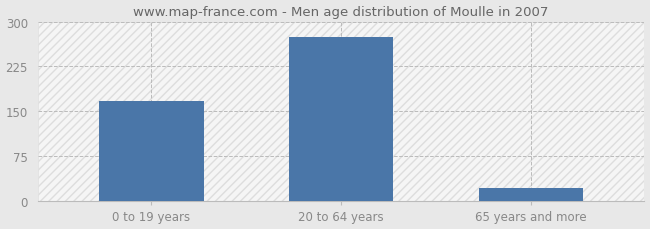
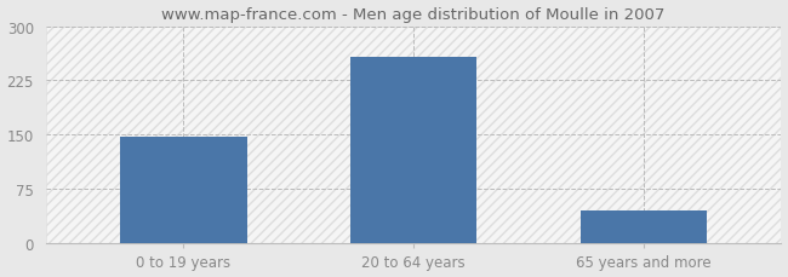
0 to 19 years: 168 -> 148
20 to 64 years: 274 -> 258
65 years and more: 22 -> 45
